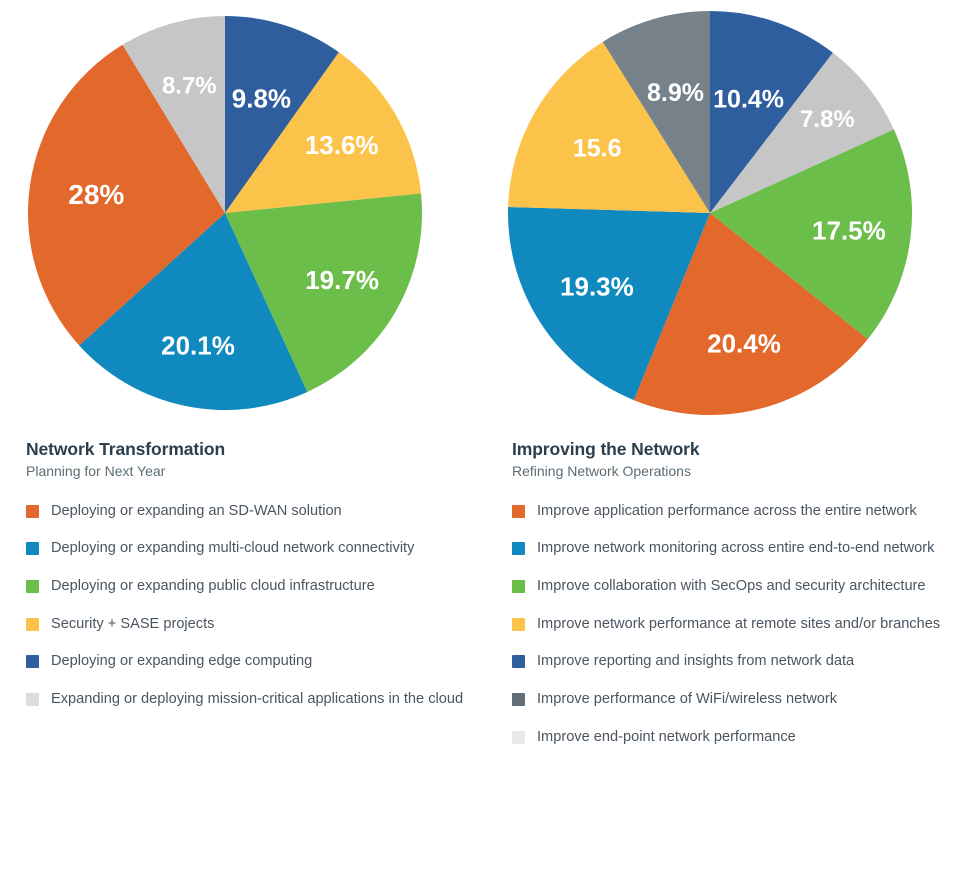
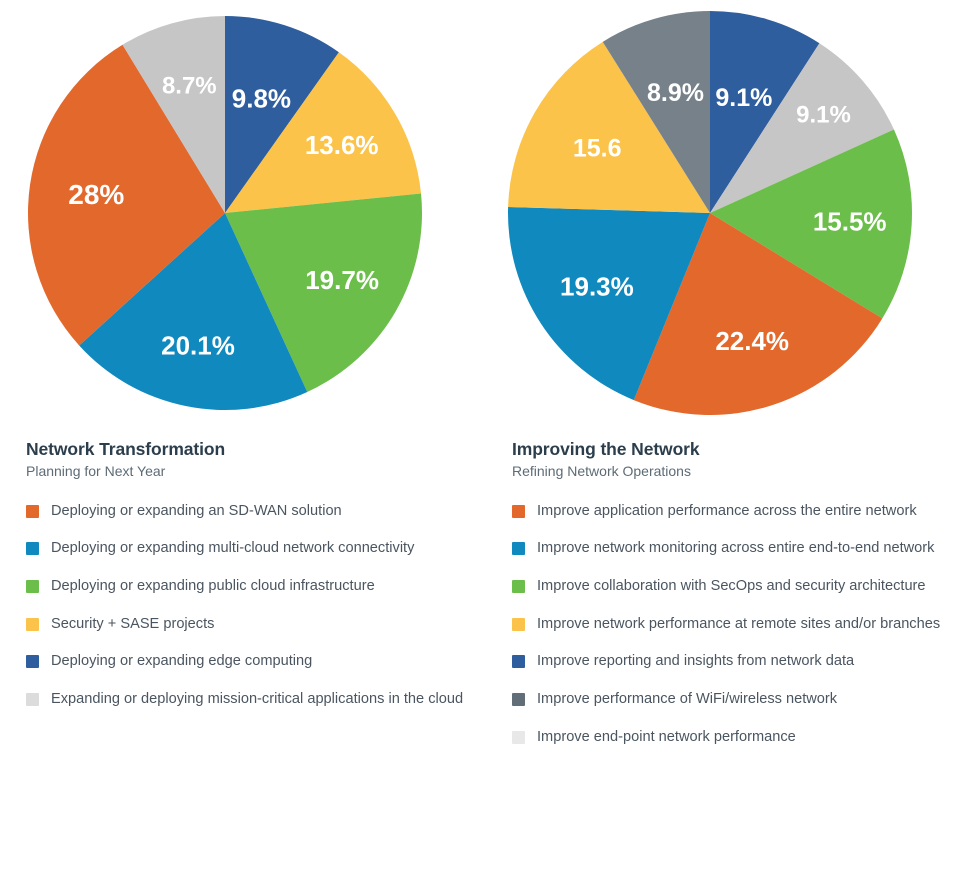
Improving the Network/Improve reporting and insights from network data: 10.4% -> 9.1%
Improving the Network/Improve end-point network performance: 7.8% -> 9.1%
Improving the Network/Improve collaboration with SecOps and security architecture: 17.5% -> 15.5%
Improving the Network/Improve application performance across the entire network: 20.4% -> 22.4%
